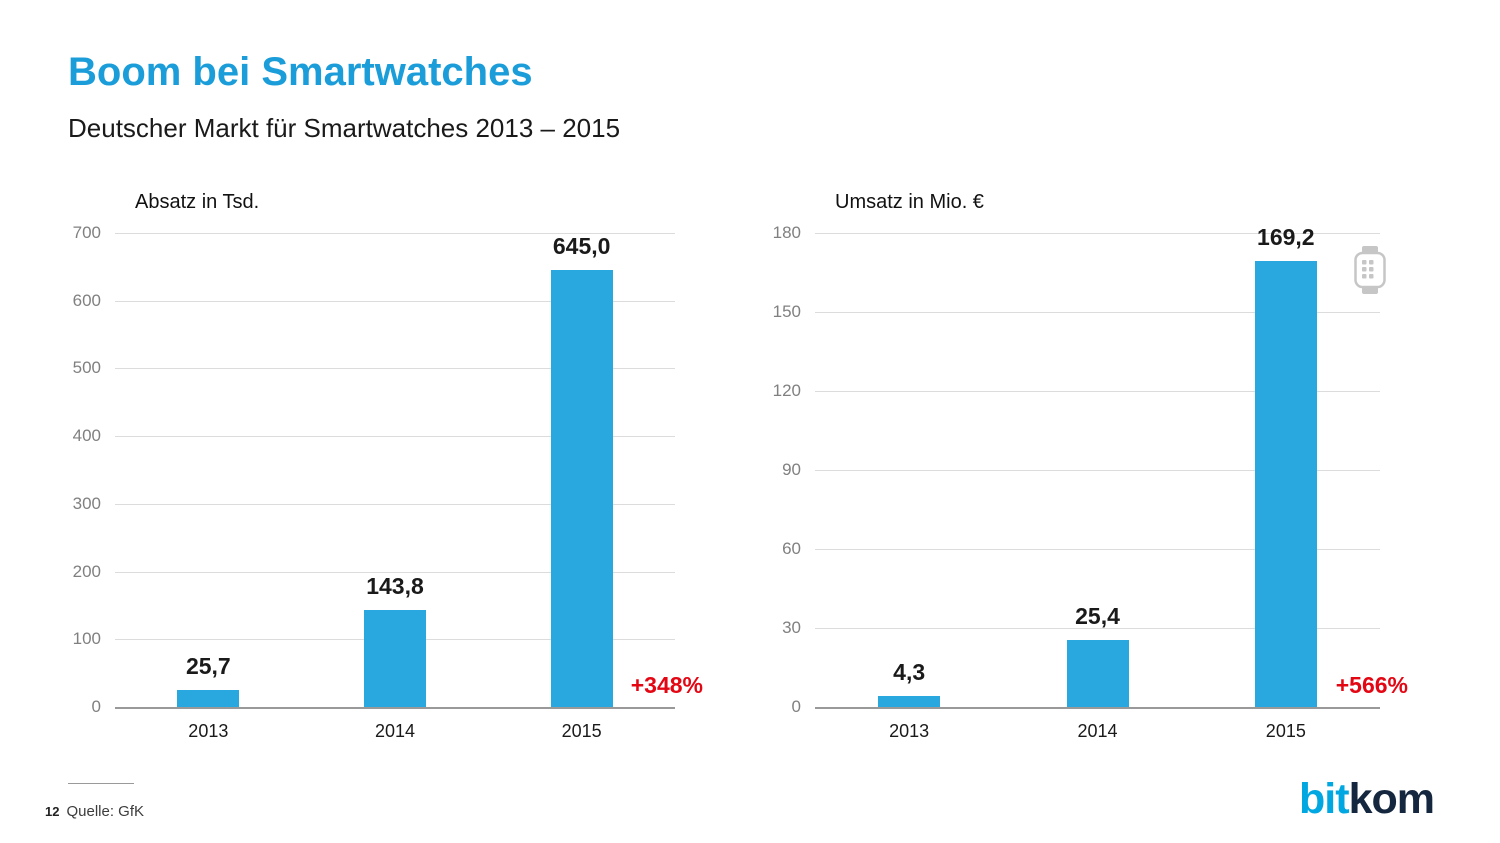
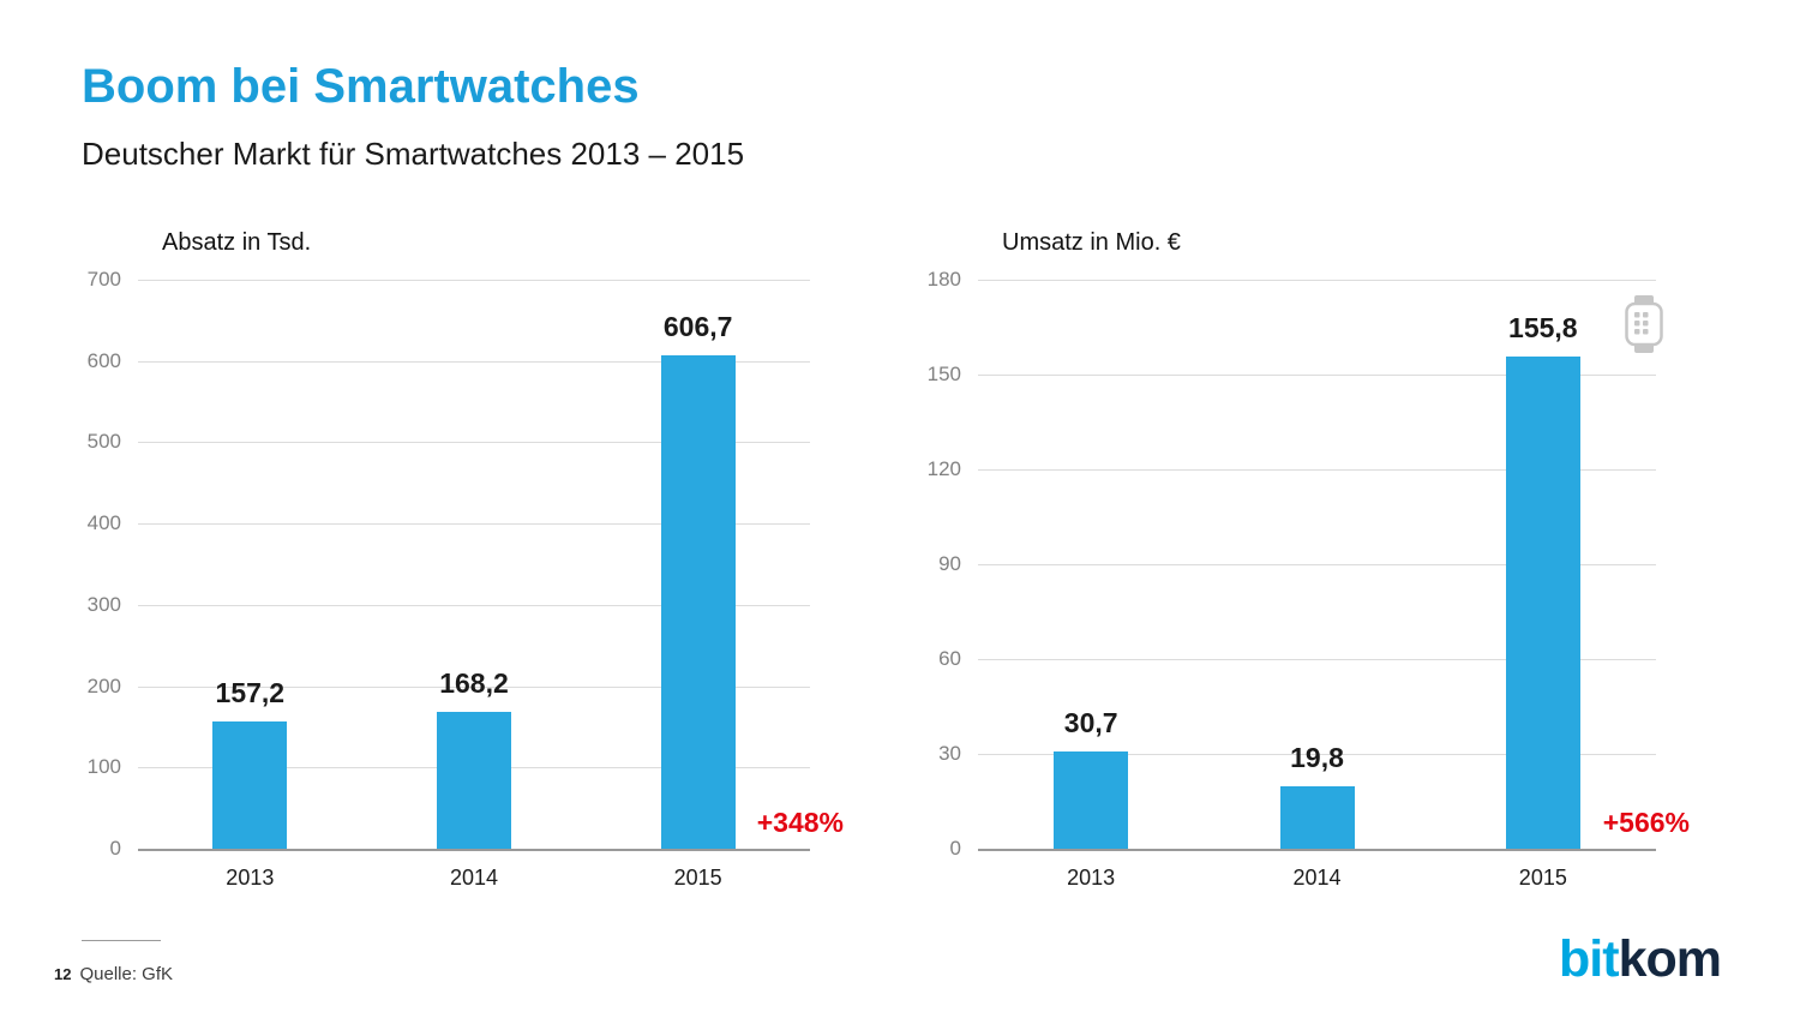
Absatz in Tsd./2013: 25,7 -> 157,2
Absatz in Tsd./2014: 143,8 -> 168,2
Absatz in Tsd./2015: 645,0 -> 606,7
Umsatz in Mio. €/2013: 4,3 -> 30,7
Umsatz in Mio. €/2014: 25,4 -> 19,8
Umsatz in Mio. €/2015: 169,2 -> 155,8
